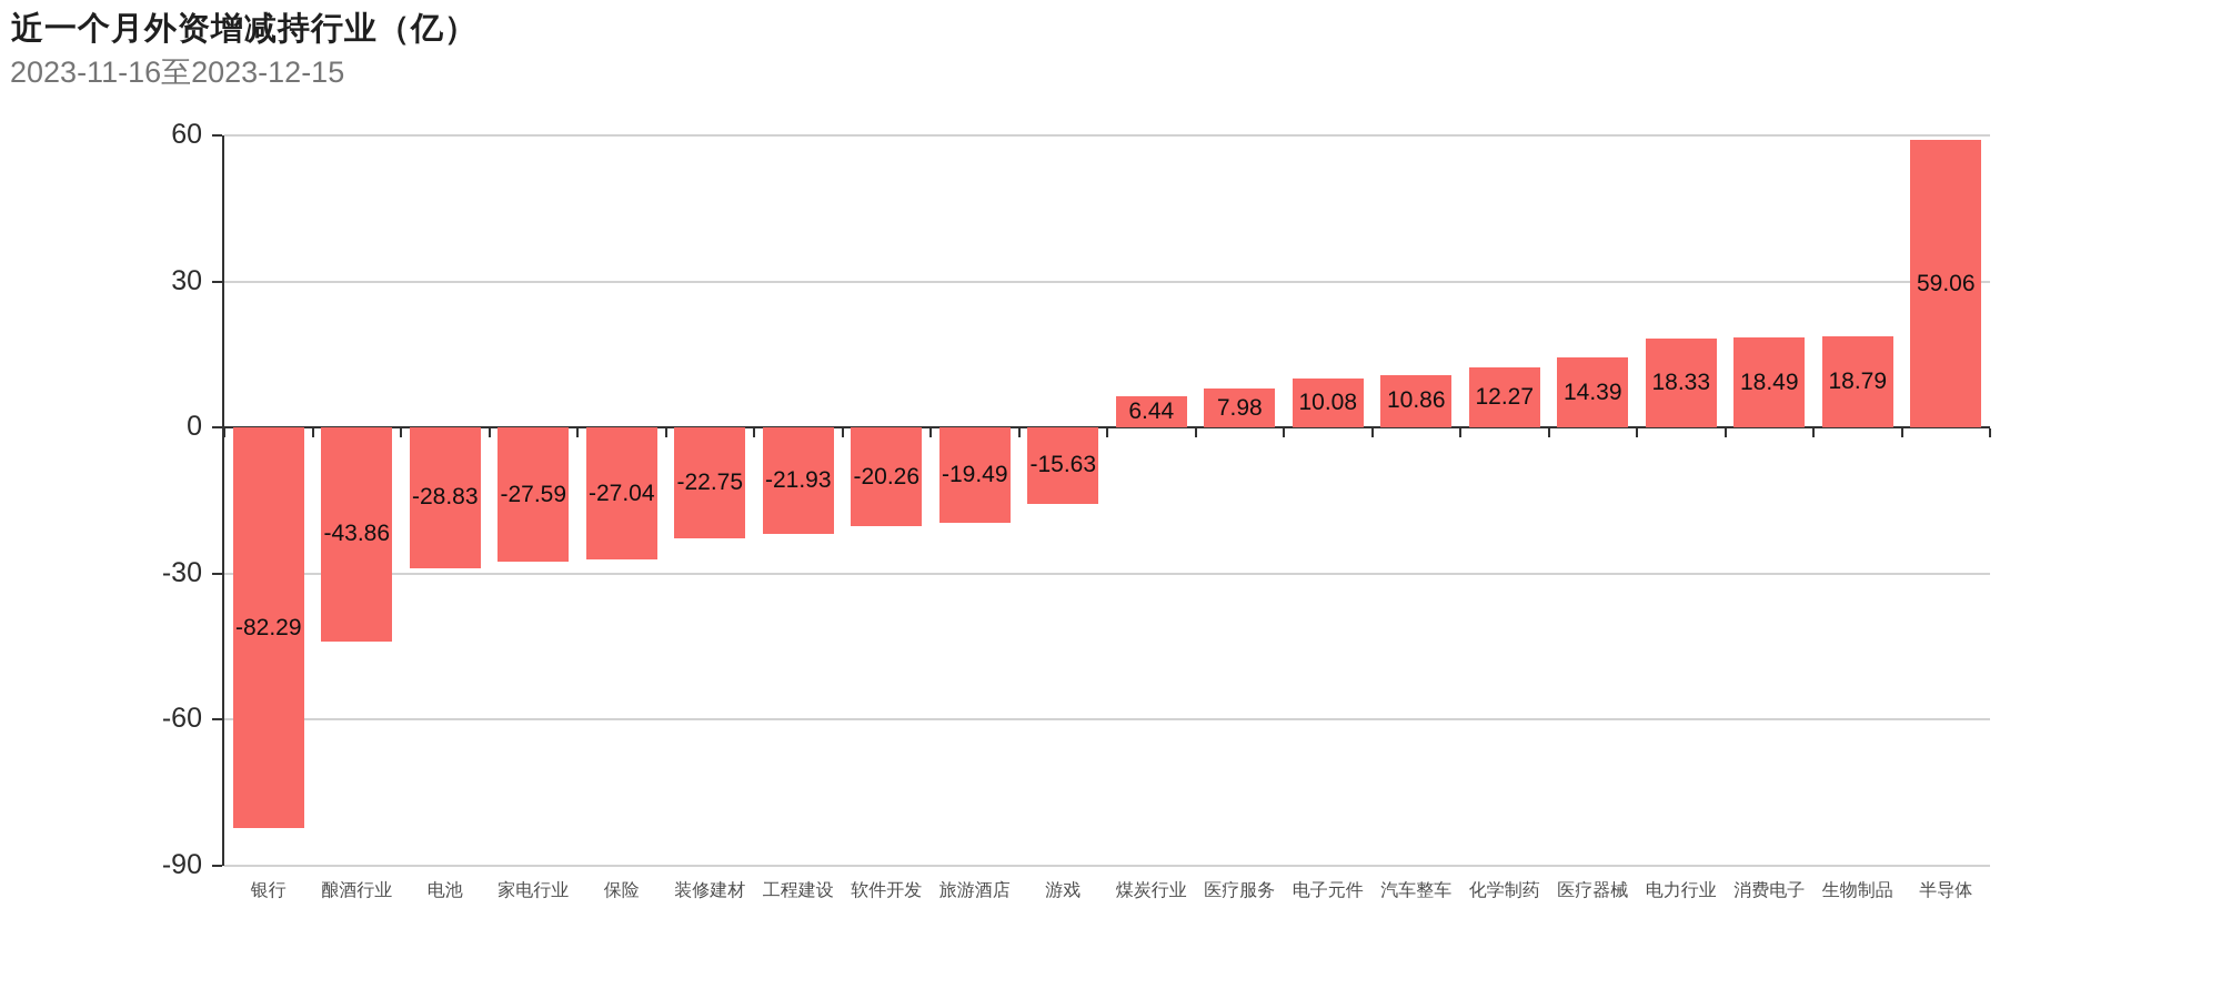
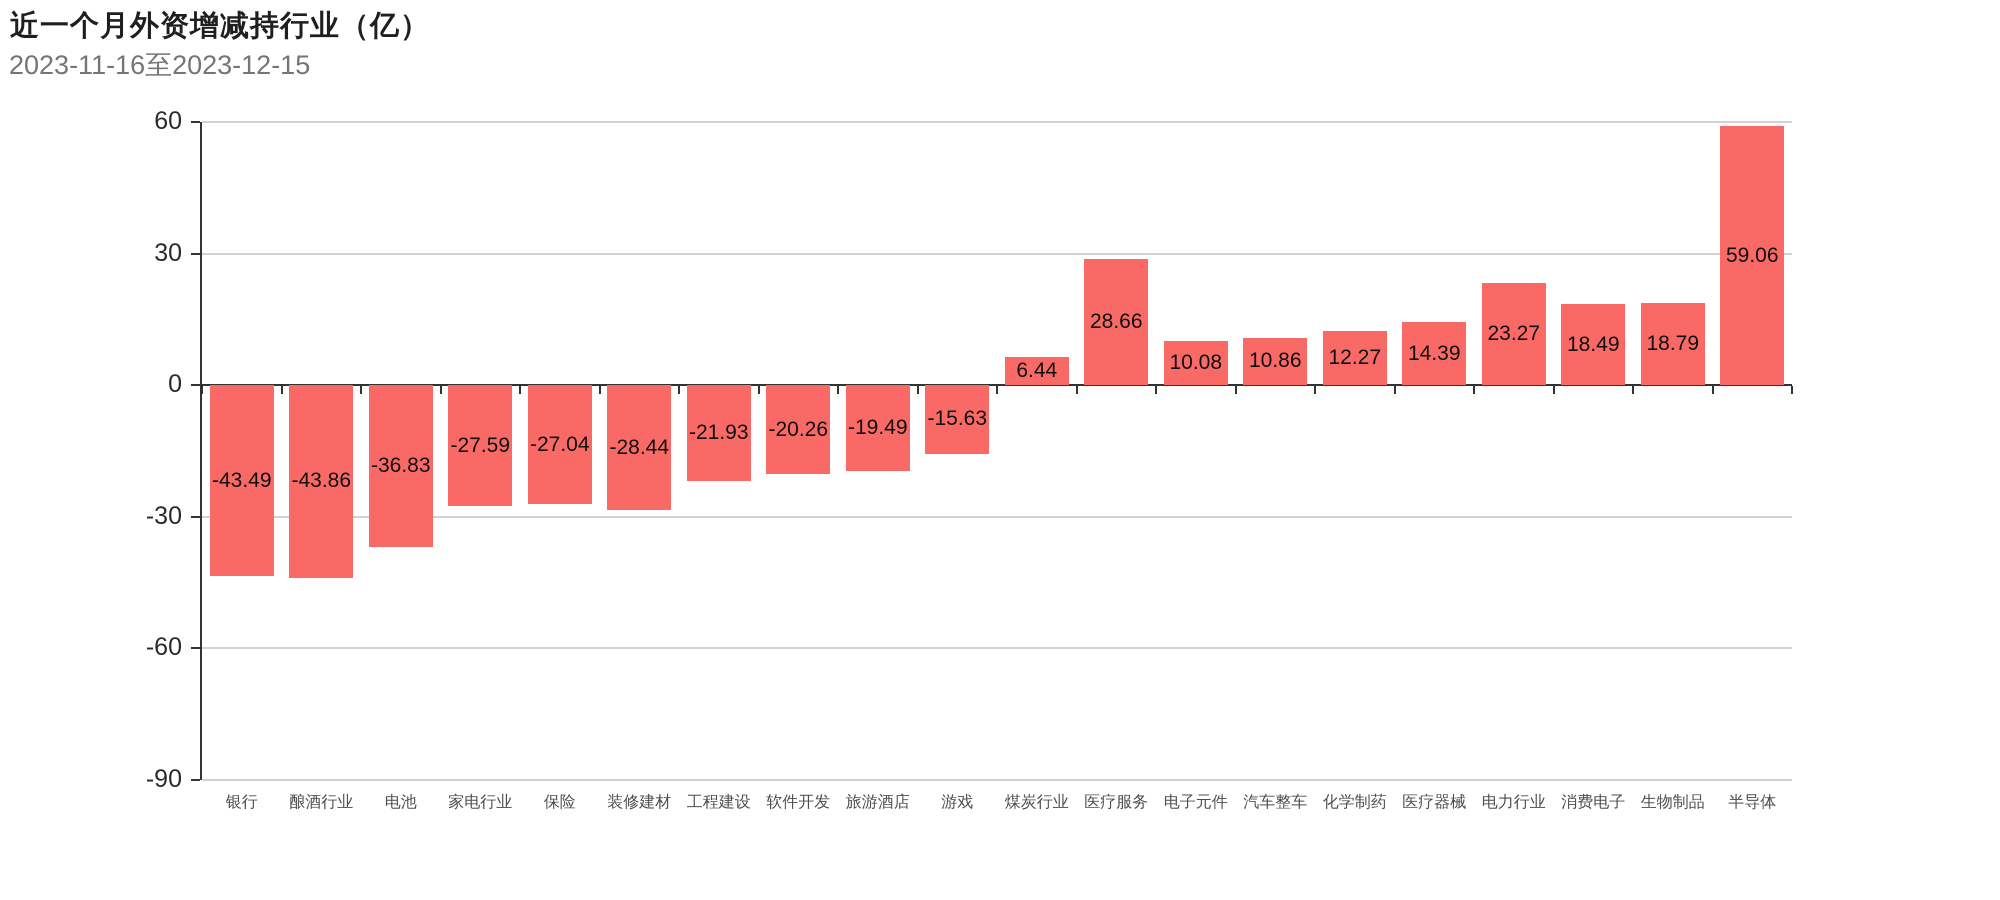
银行: -82.29 -> -43.49
电池: -28.83 -> -36.83
装修建材: -22.75 -> -28.44
医疗服务: 7.98 -> 28.66
电力行业: 18.33 -> 23.27
